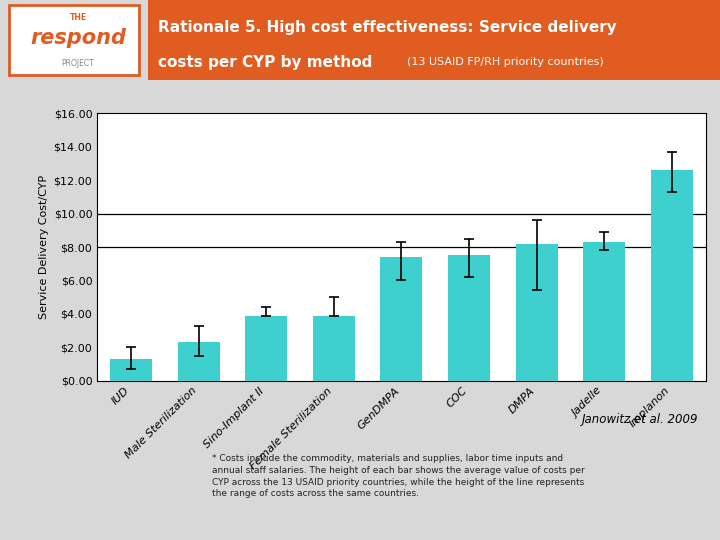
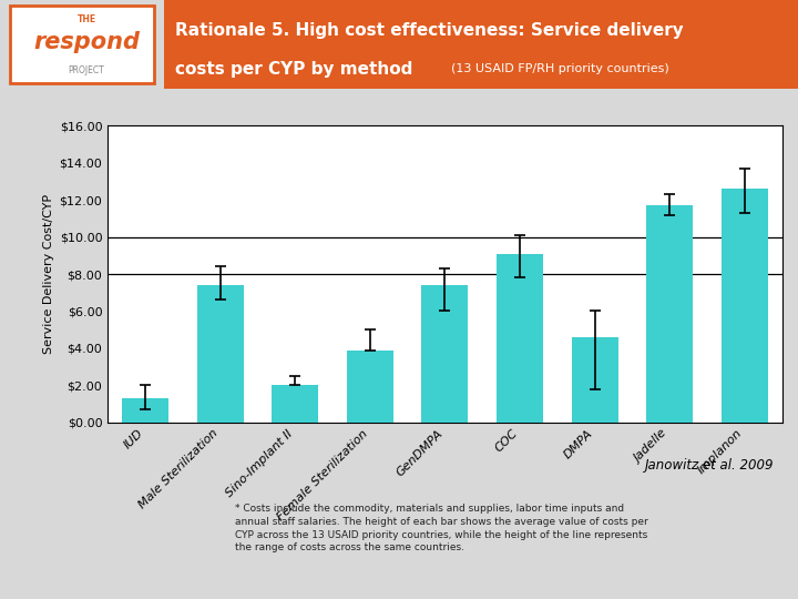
Male Sterilization: $2.3 -> $7.4
Sino-Implant II: $3.9 -> $2.0
COC: $7.5 -> $9.1
DMPA: $8.2 -> $4.6
Jadelle: $8.3 -> $11.7
